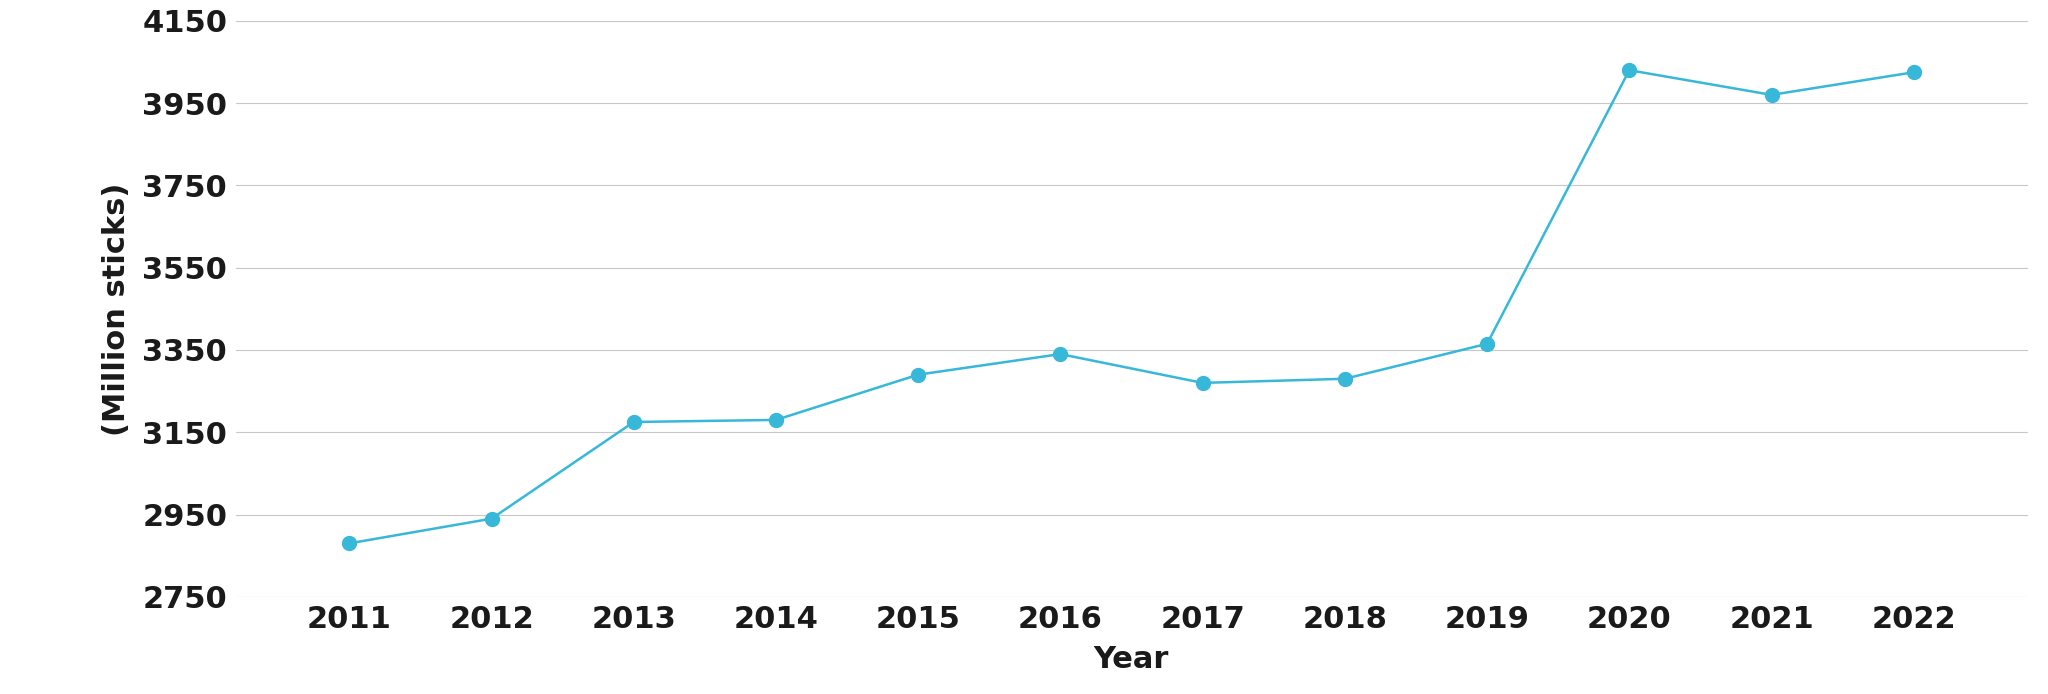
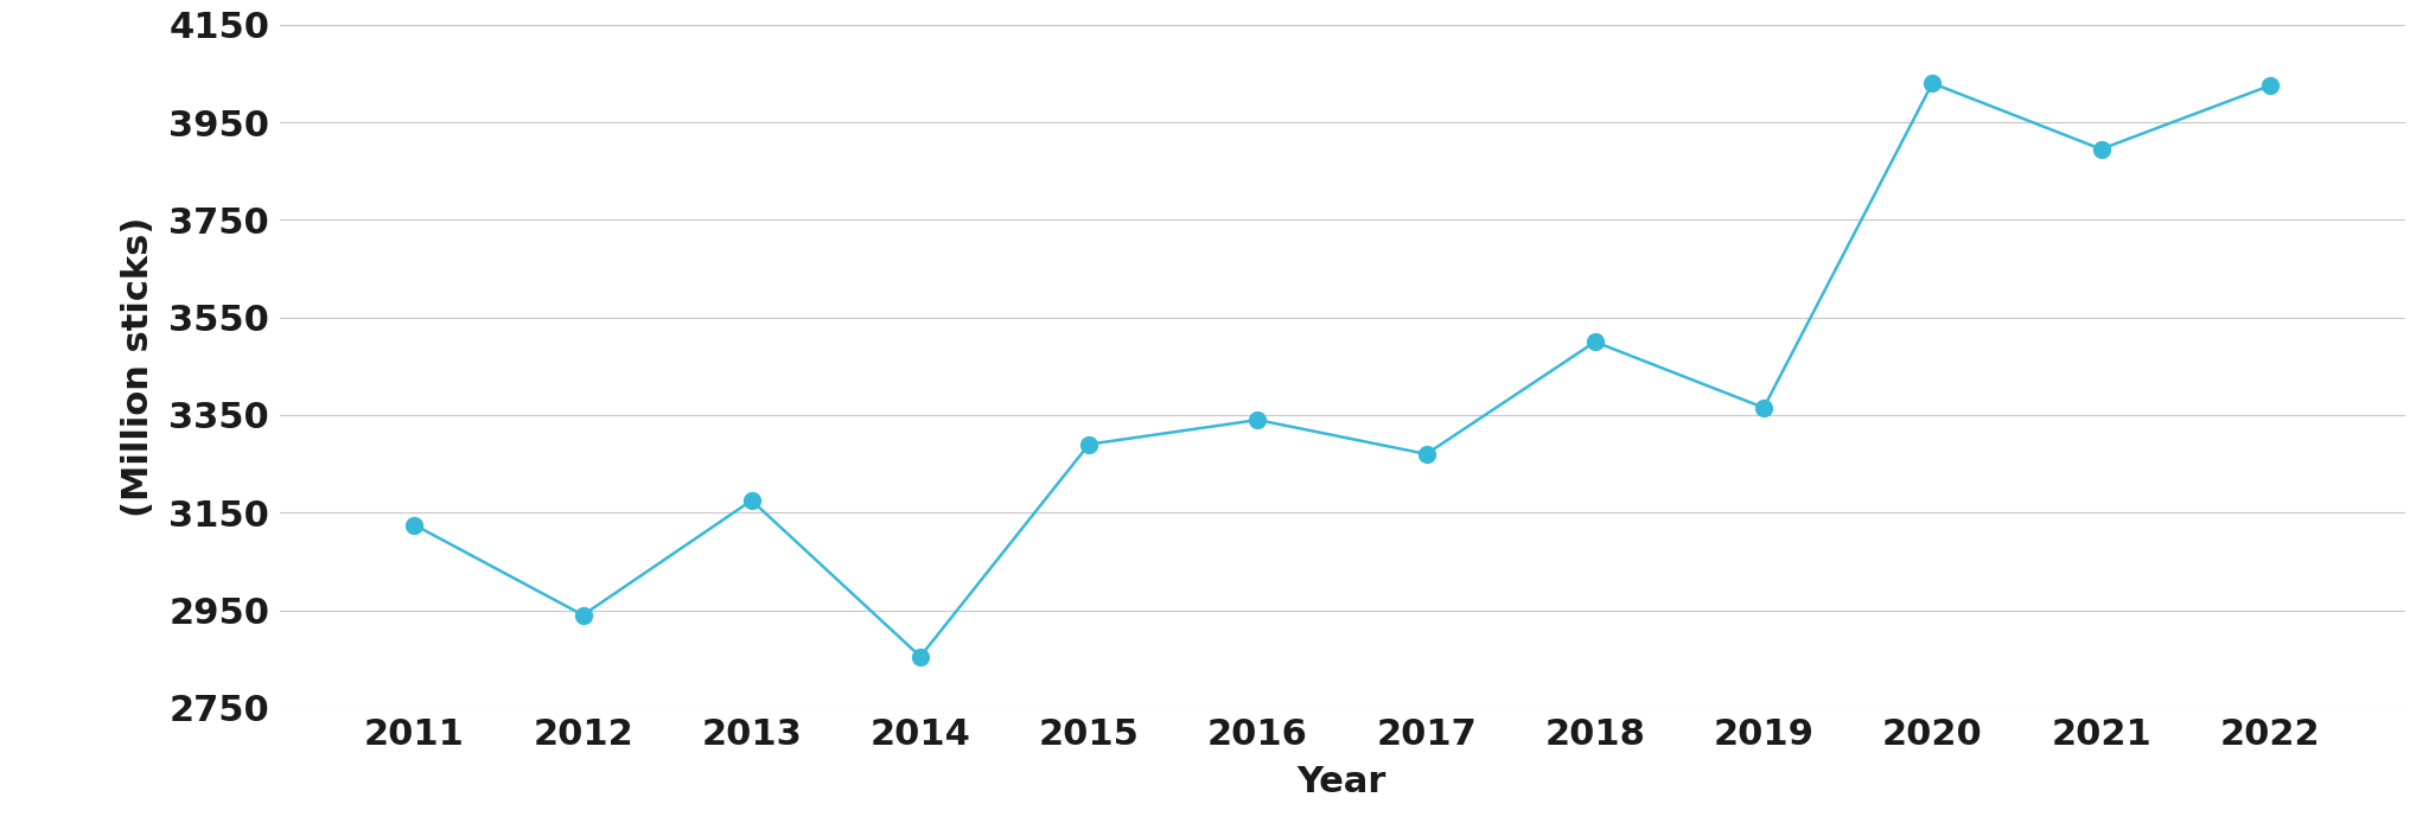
2011: 2880 -> 3125
2014: 3180 -> 2855
2018: 3280 -> 3500
2021: 3970 -> 3895
